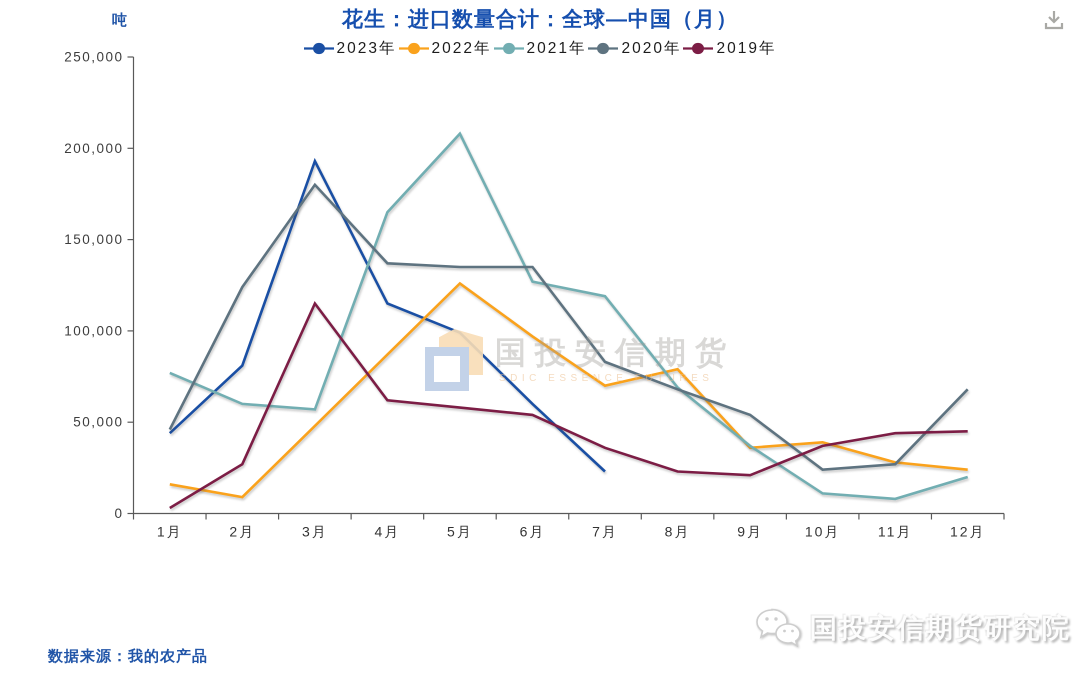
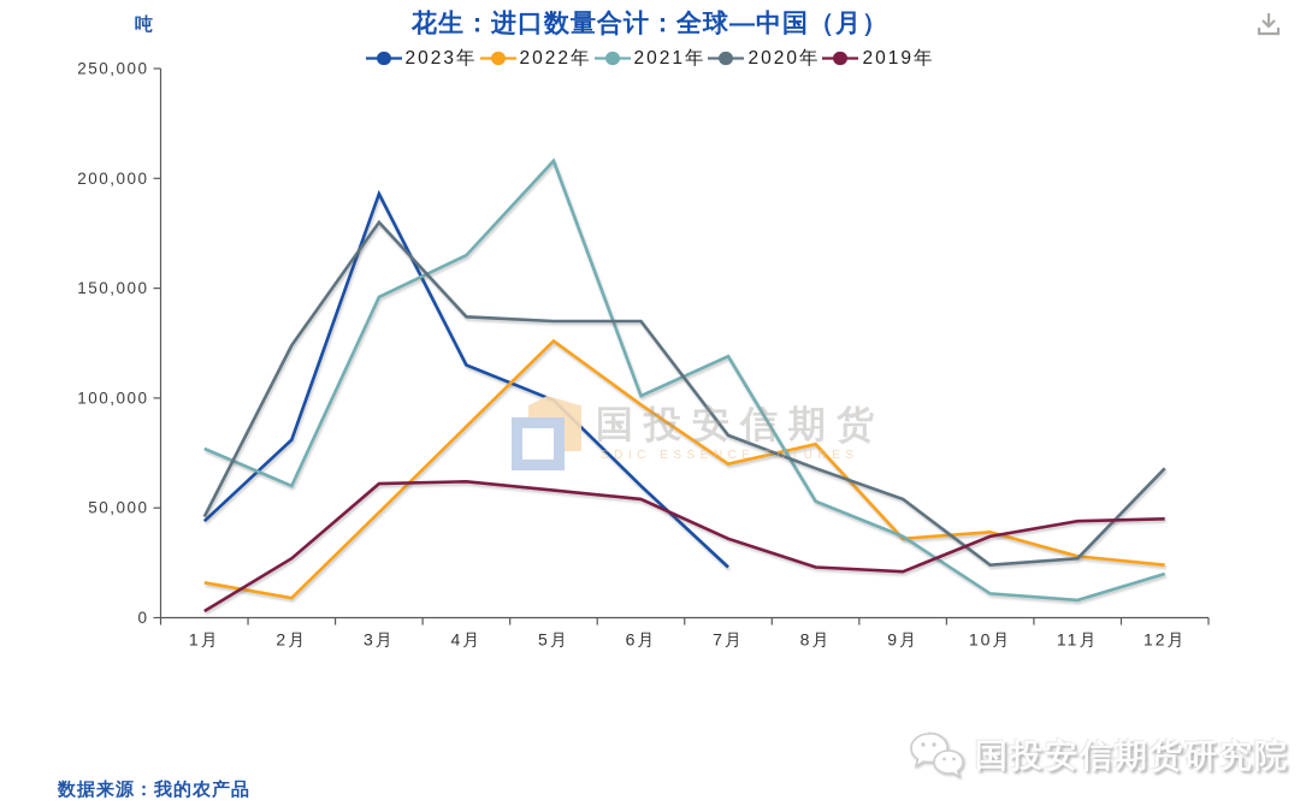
2021年/3月: 57000 -> 146000
2019年/3月: 115000 -> 61000
2021年/6月: 127000 -> 101000
2021年/8月: 69000 -> 53000
